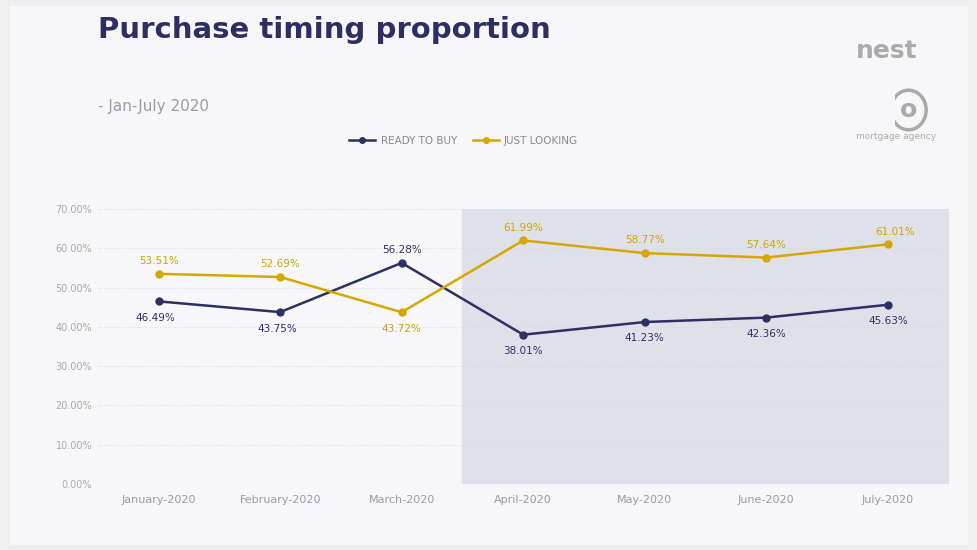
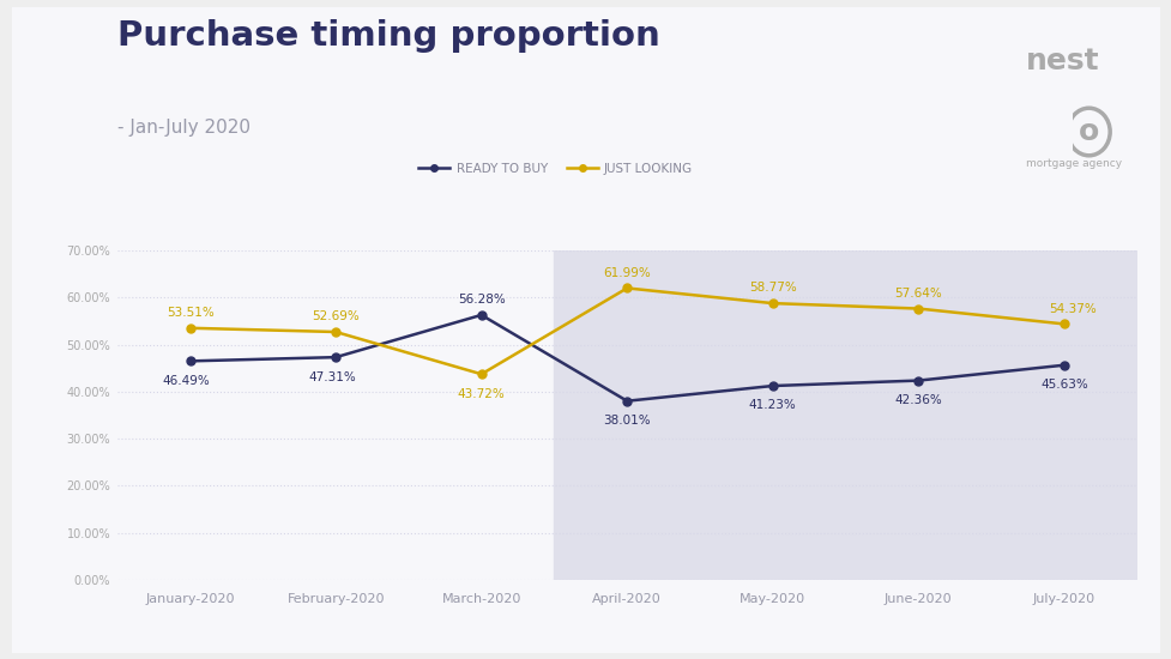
READY TO BUY/February-2020: 43.75% -> 47.31%
JUST LOOKING/July-2020: 61.01% -> 54.37%
